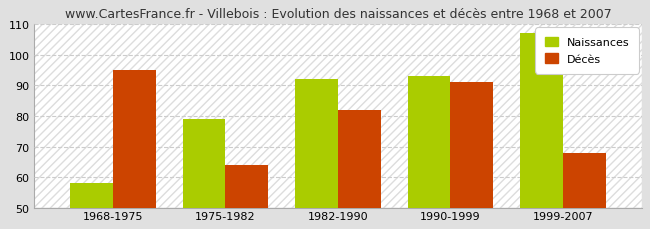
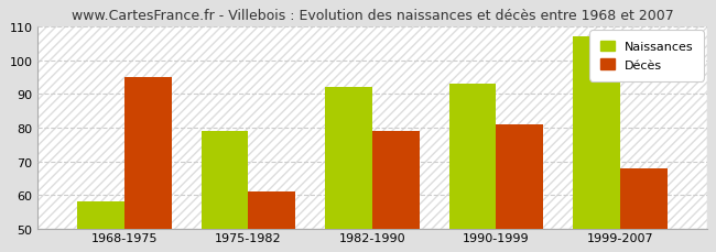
Décès/1975-1982: 64 -> 61
Décès/1982-1990: 82 -> 79
Décès/1990-1999: 91 -> 81
